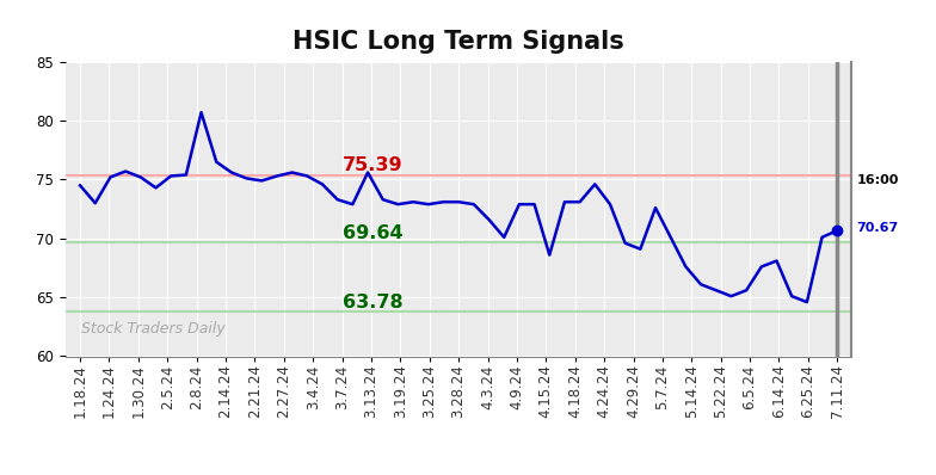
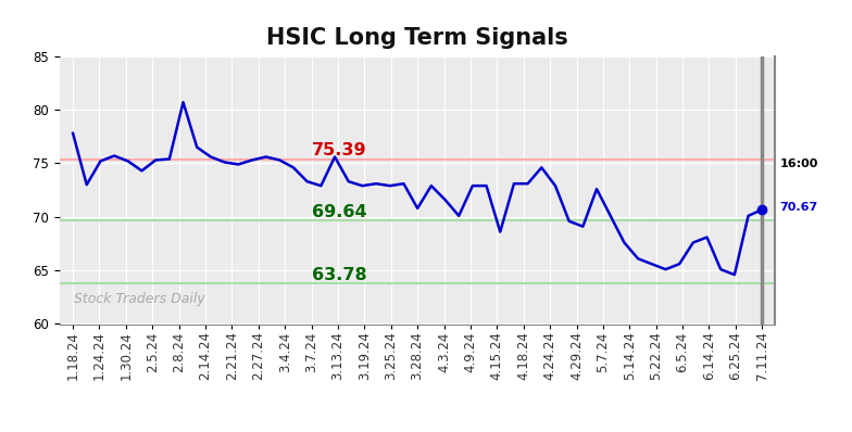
1.18.24: 74.5 -> 77.8
3.28.24: 73.1 -> 70.8
